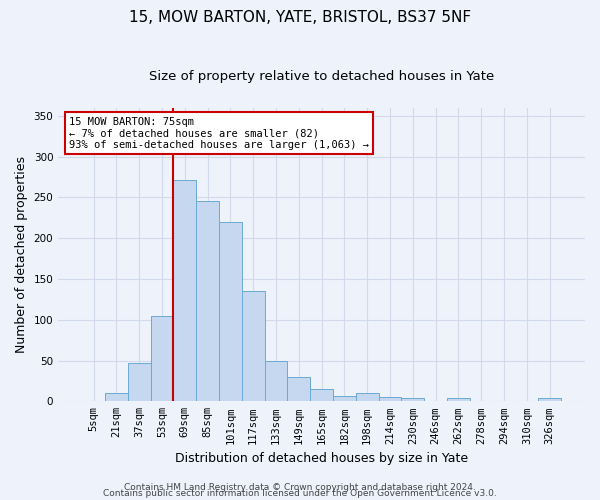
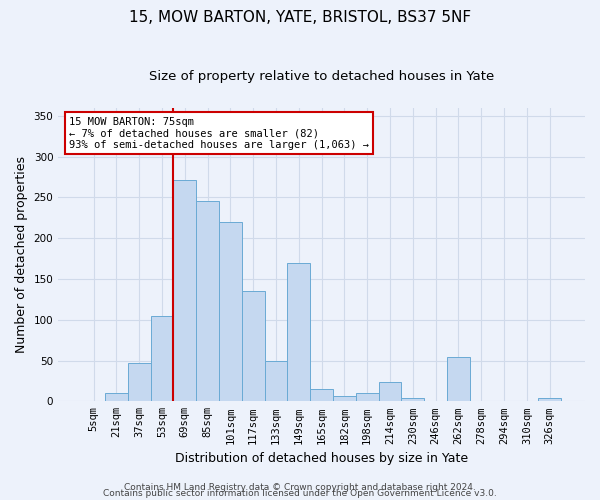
149sqm: 30 -> 170
214sqm: 5 -> 24
262sqm: 4 -> 54
